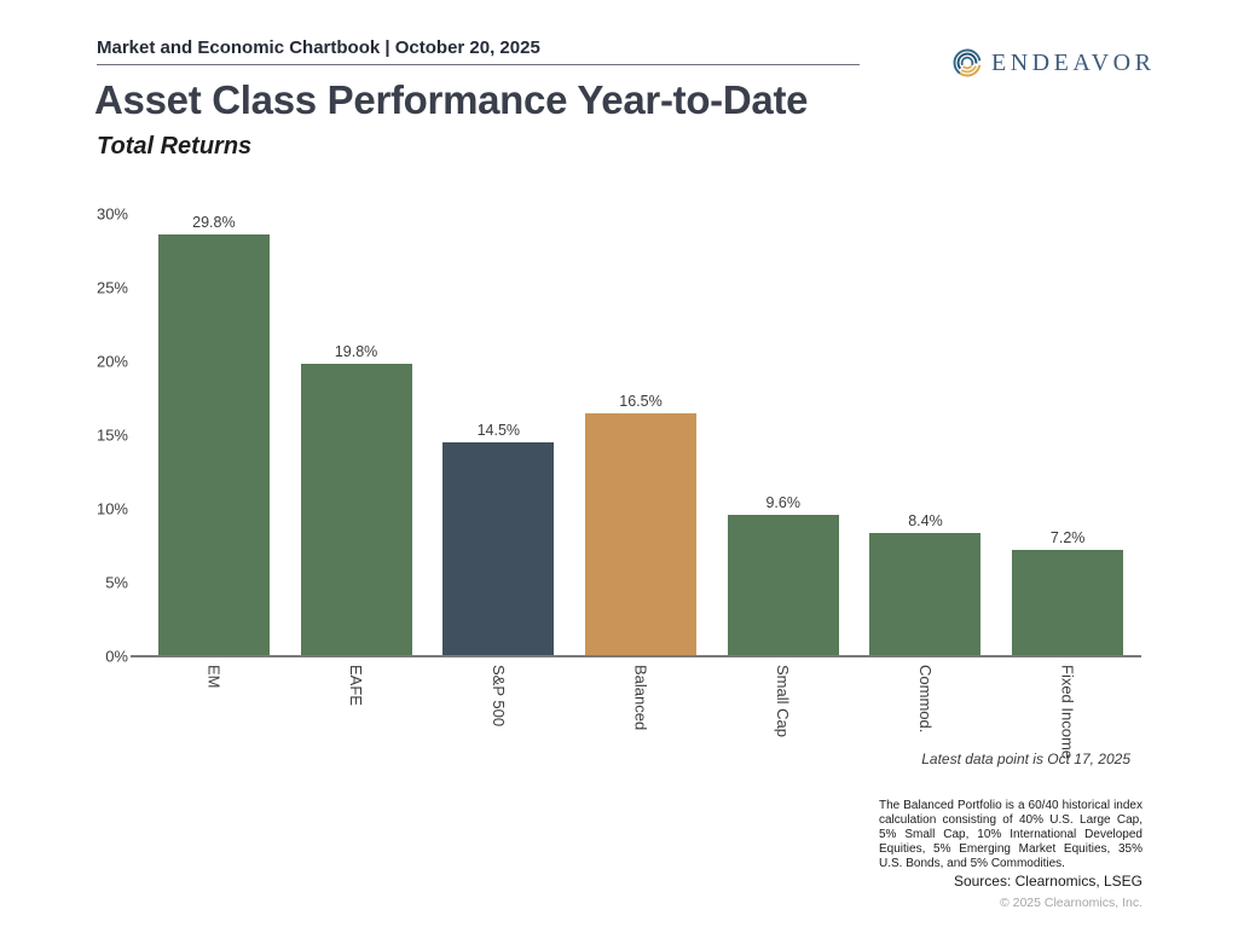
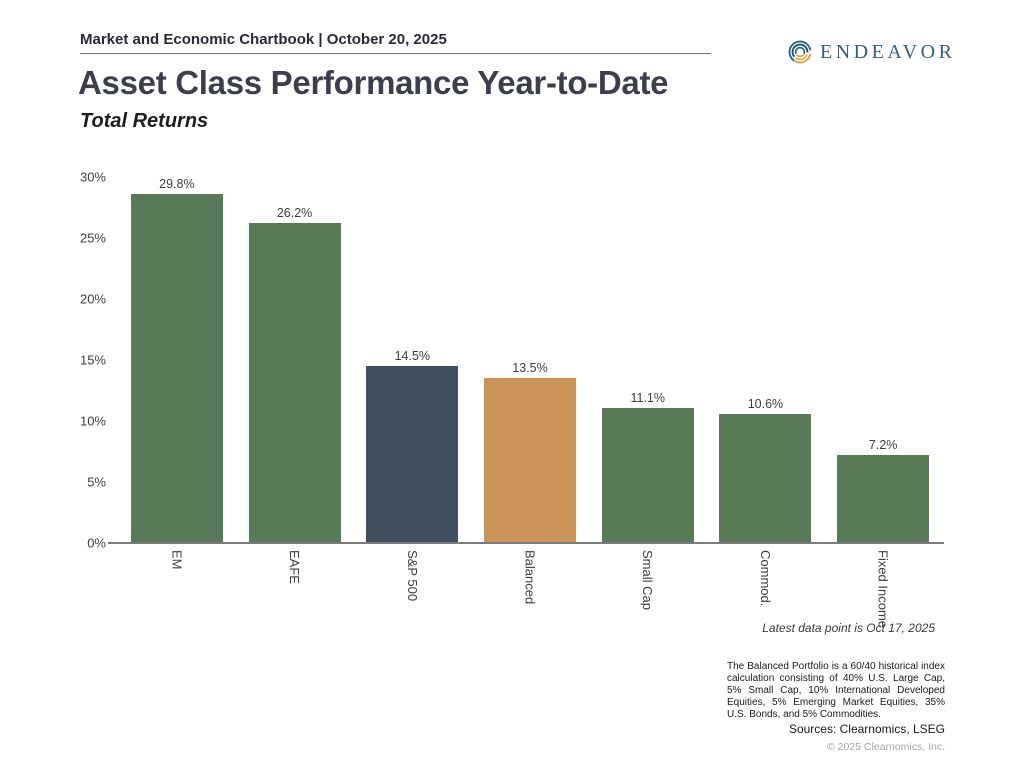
EAFE: 19.8% -> 26.2%
Balanced: 16.5% -> 13.5%
Small Cap: 9.6% -> 11.1%
Commod.: 8.4% -> 10.6%
